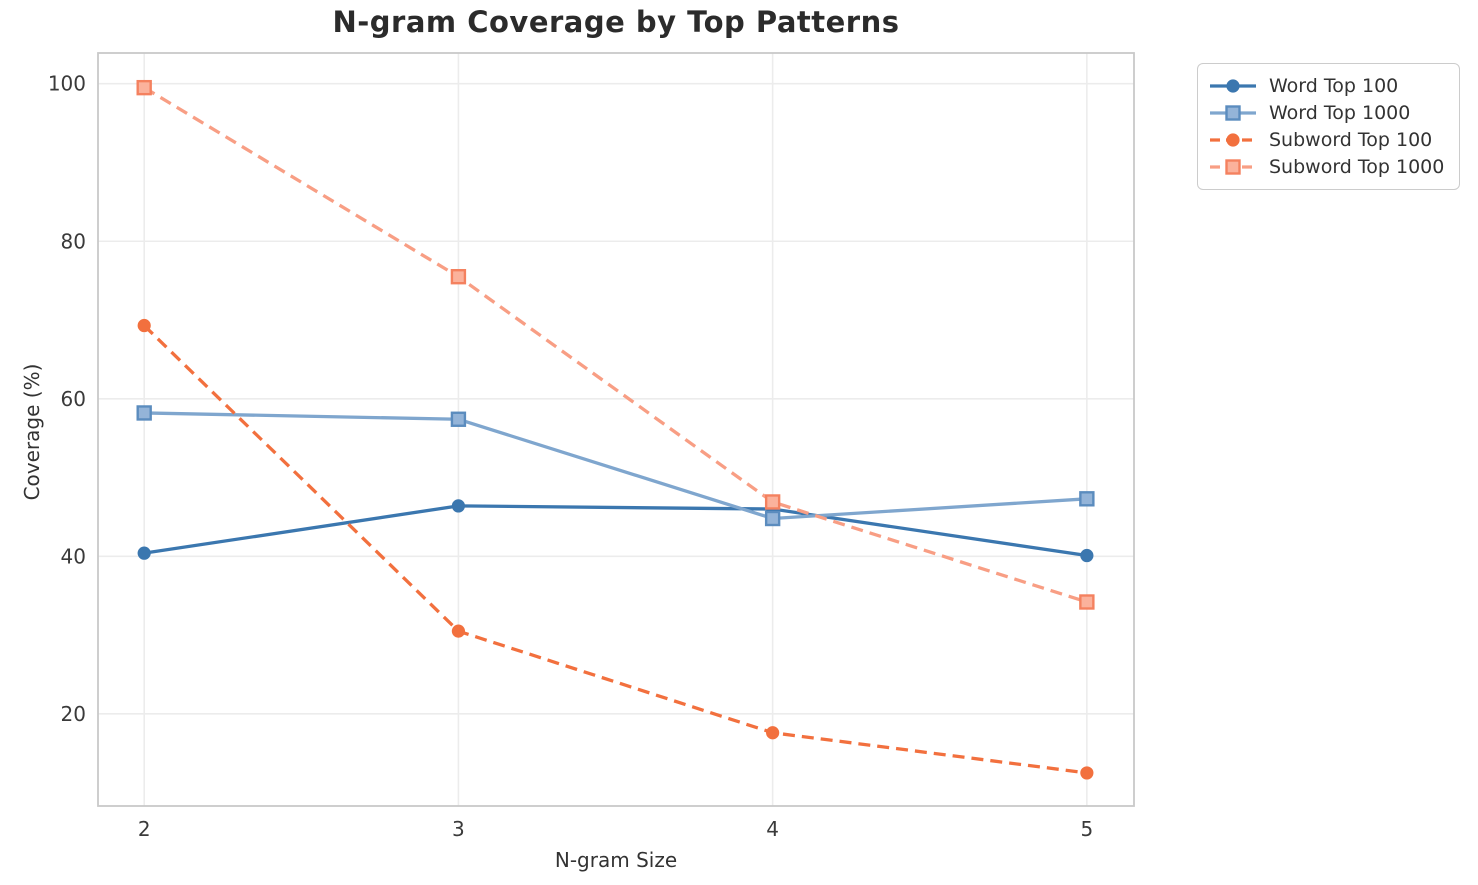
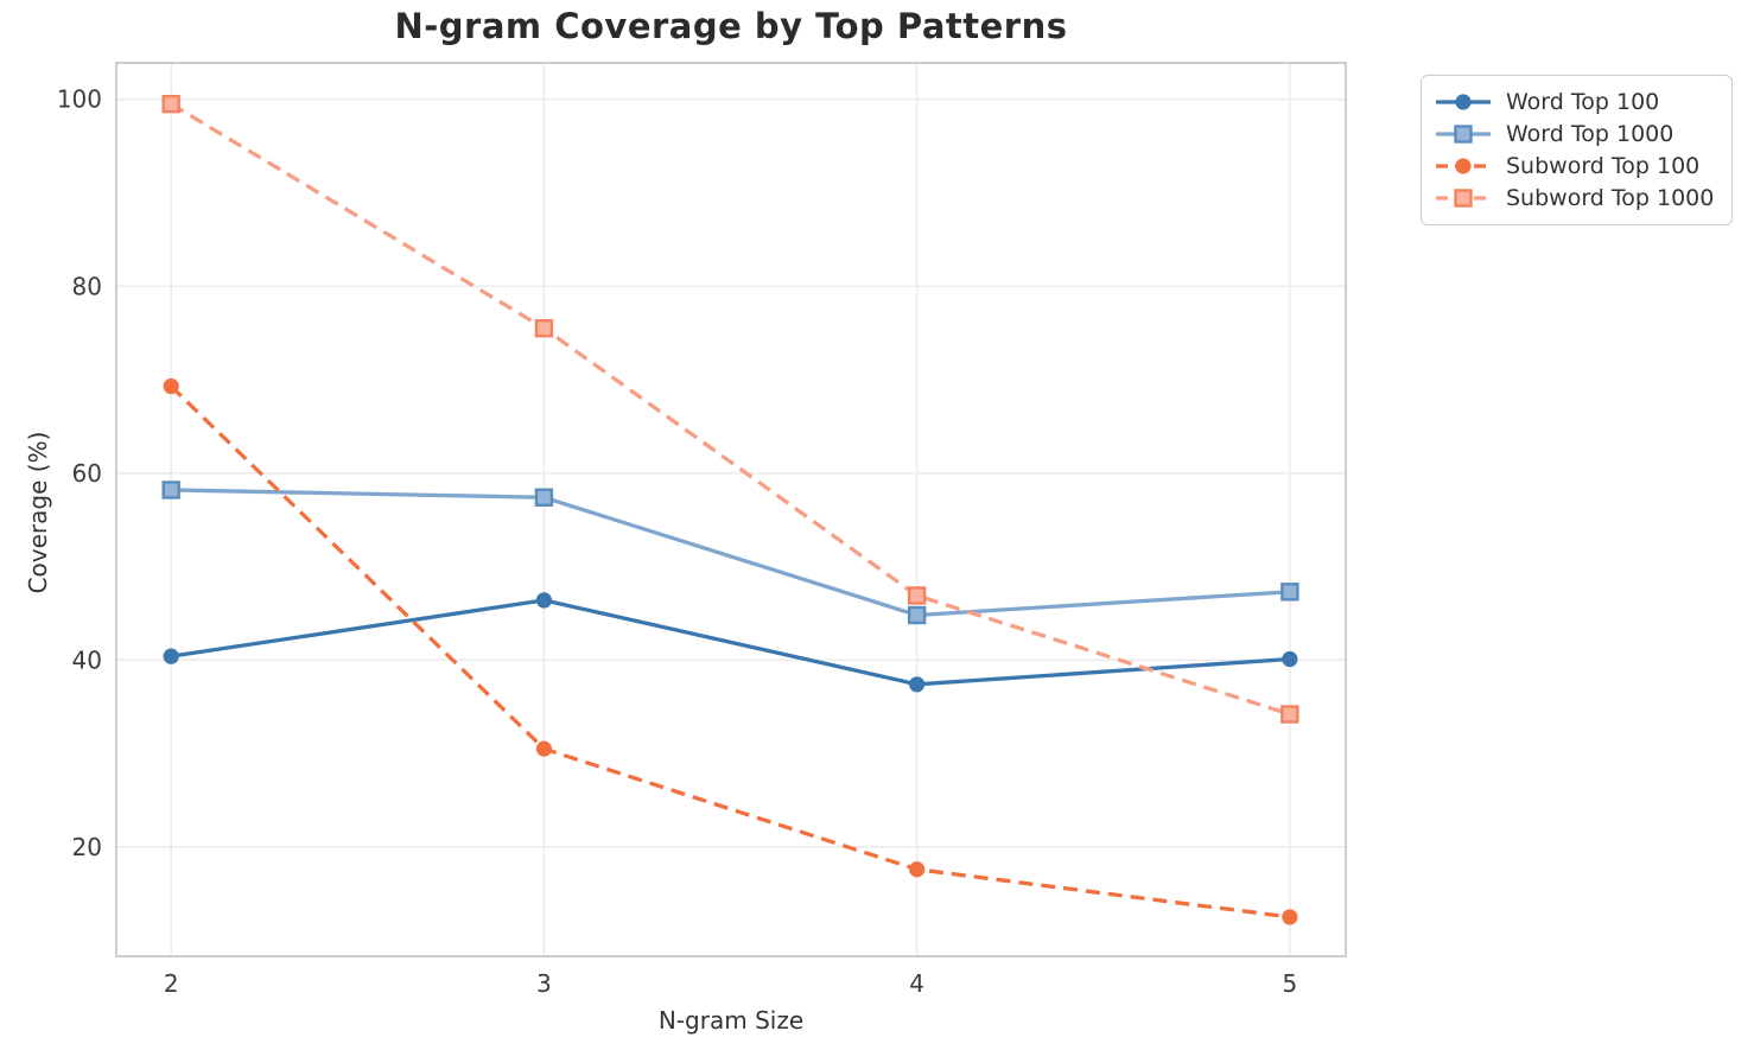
Word Top 100/4: 46 -> 37
